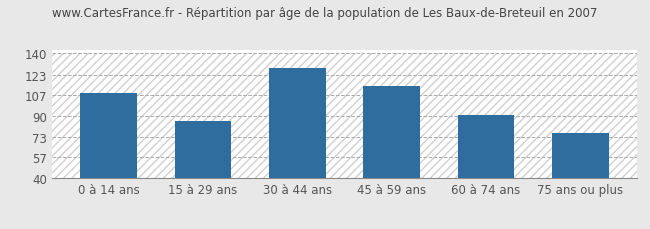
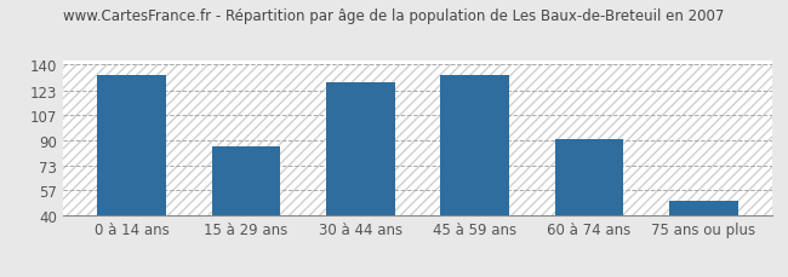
0 à 14 ans: 108 -> 133
45 à 59 ans: 114 -> 133
75 ans ou plus: 76 -> 50
